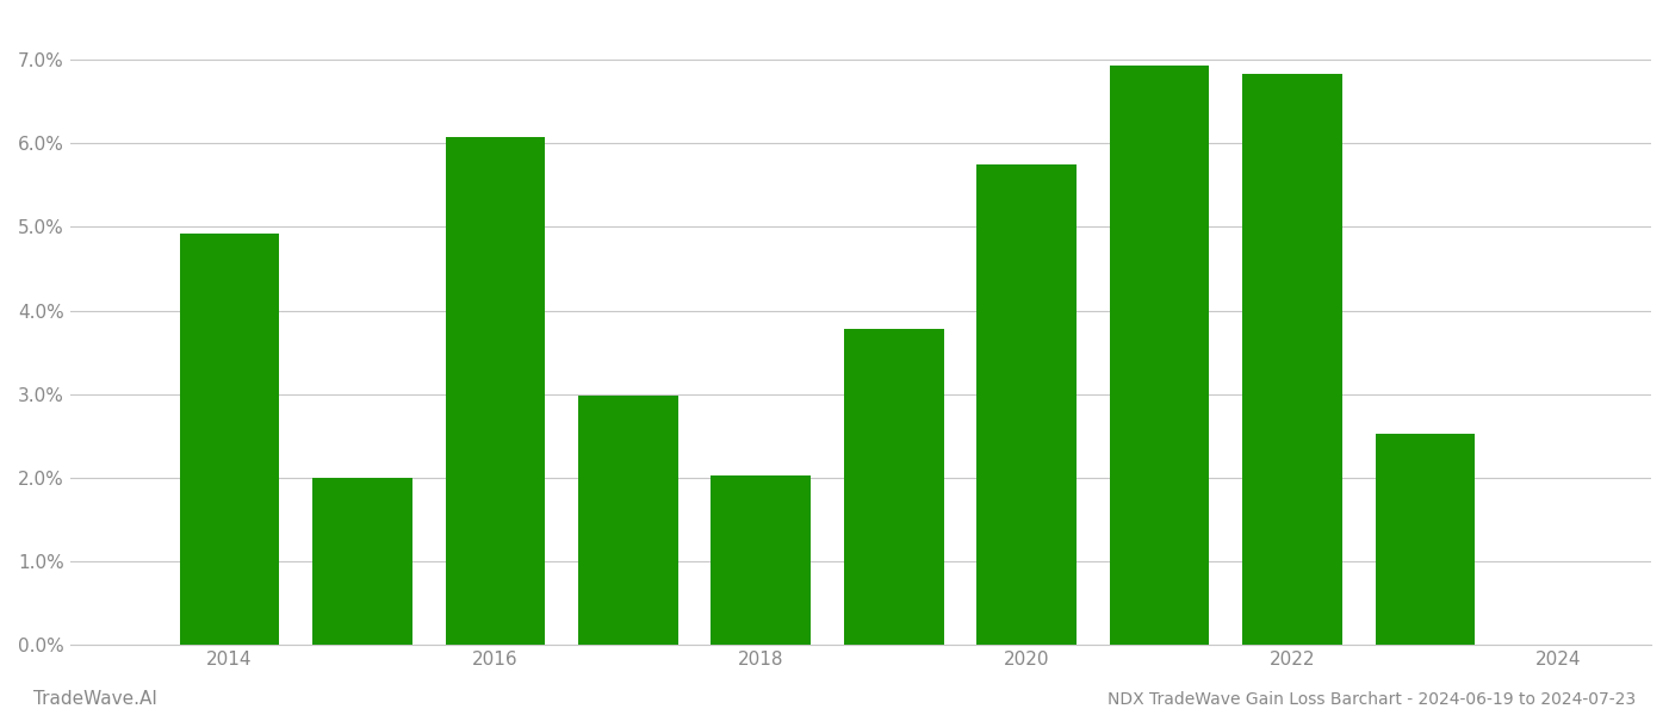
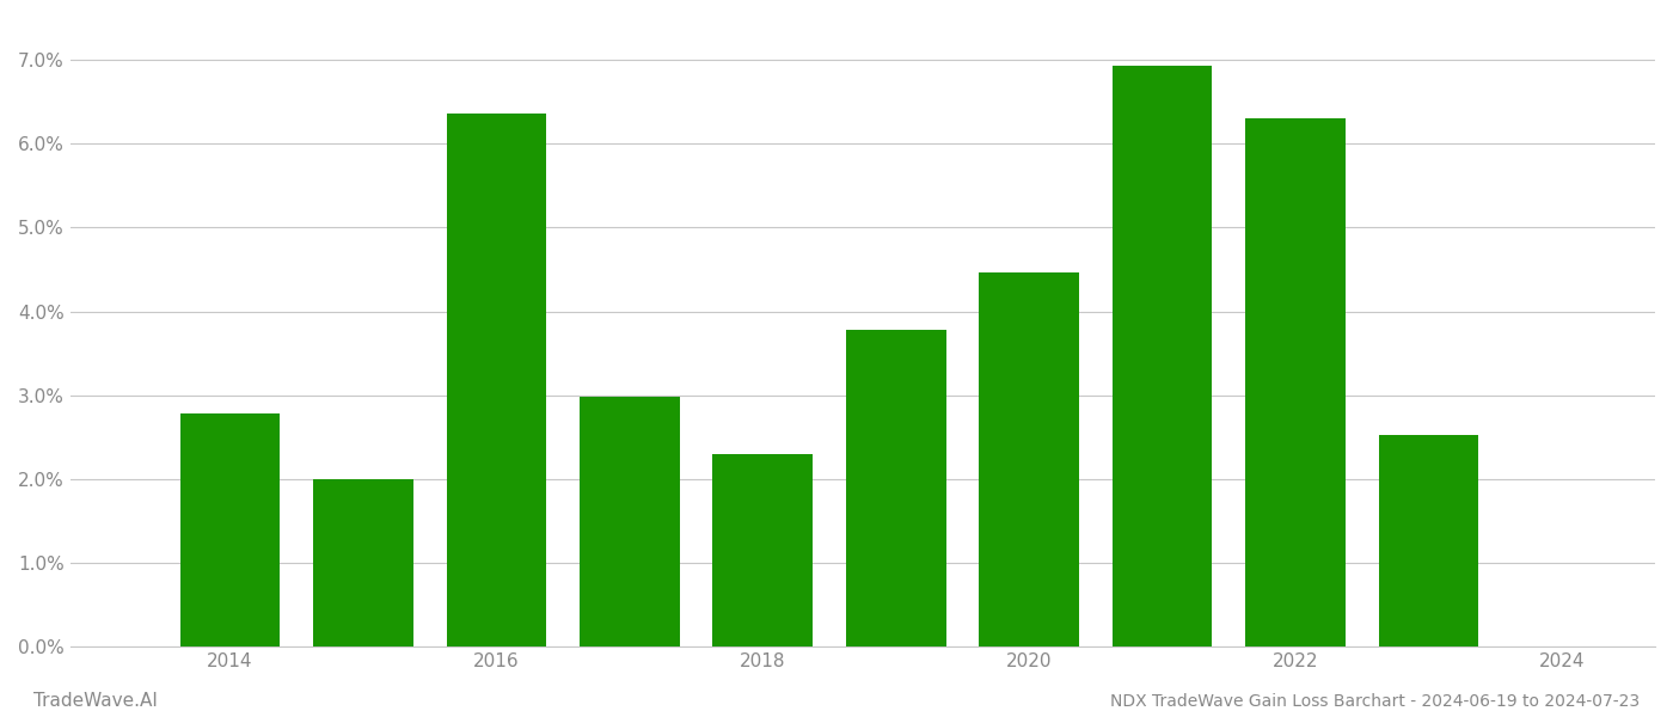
2014: 4.92% -> 2.78%
2016: 6.07% -> 6.36%
2018: 2.03% -> 2.30%
2020: 5.75% -> 4.46%
2022: 6.83% -> 6.30%
